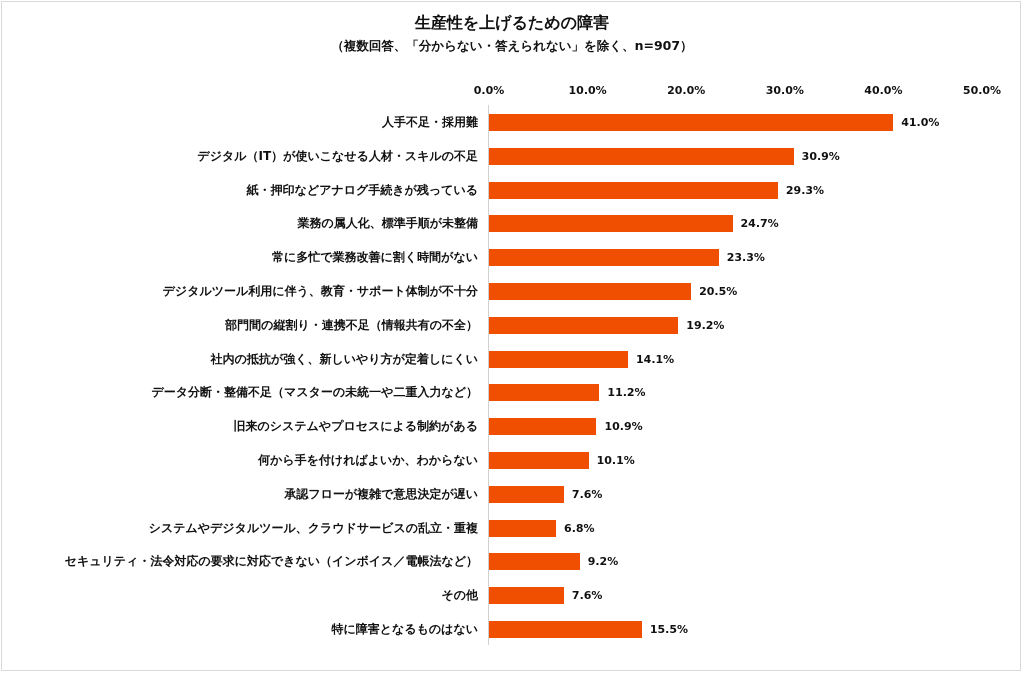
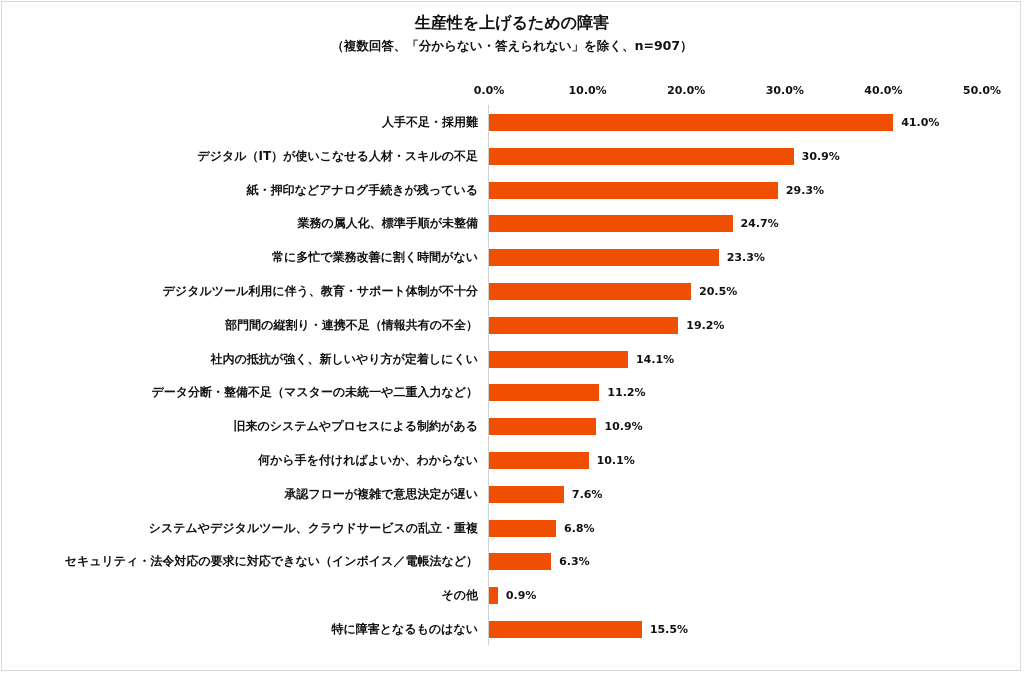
セキュリティ・法令対応の要求に対応できない（インボイス／電帳法など）: 9.2% -> 6.3%
その他: 7.6% -> 0.9%
